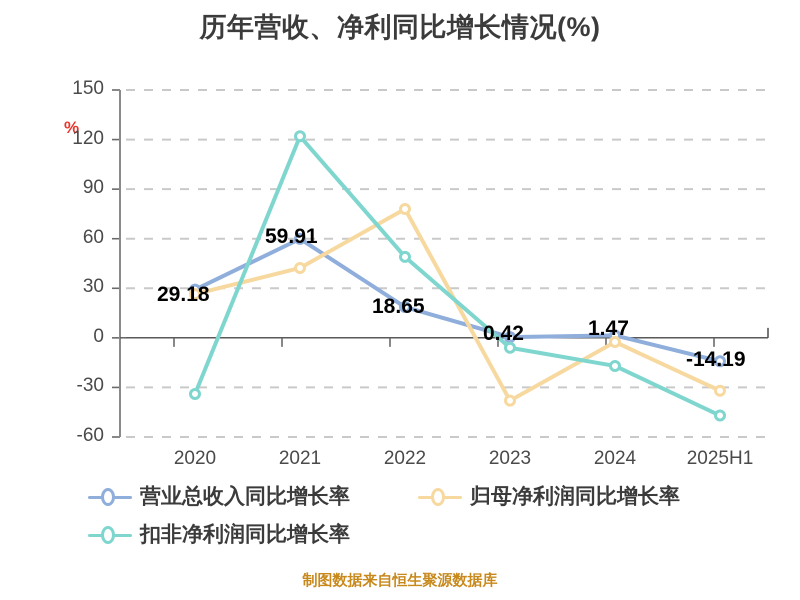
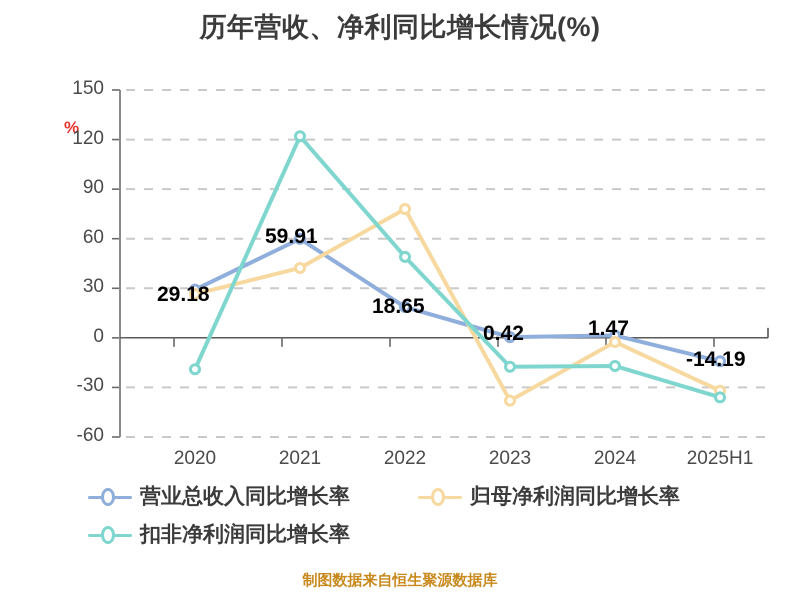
扣非净利润同比增长率/2020: -34 -> -19
扣非净利润同比增长率/2023: -6 -> -18
扣非净利润同比增长率/2025H1: -47 -> -36
